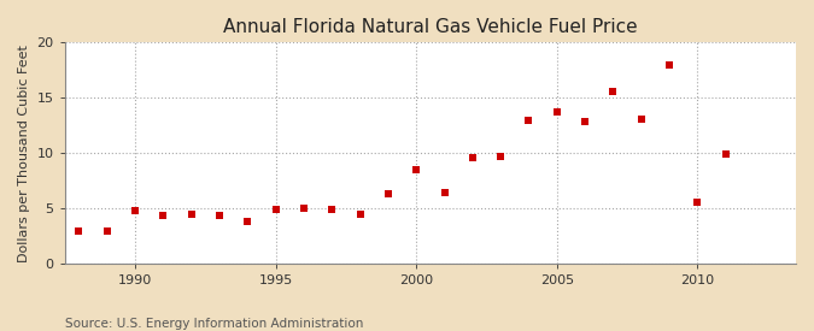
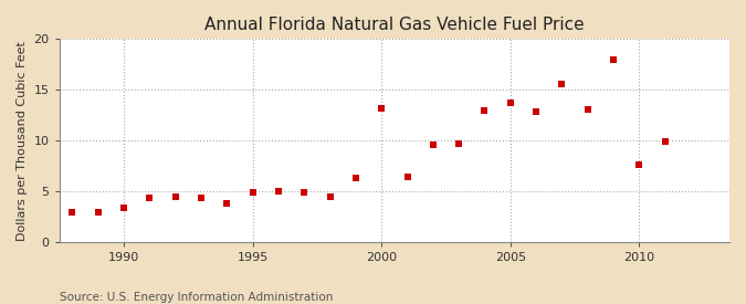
1990: 4.8 -> 3.4
2000: 8.5 -> 13.2
2010: 5.6 -> 7.6
